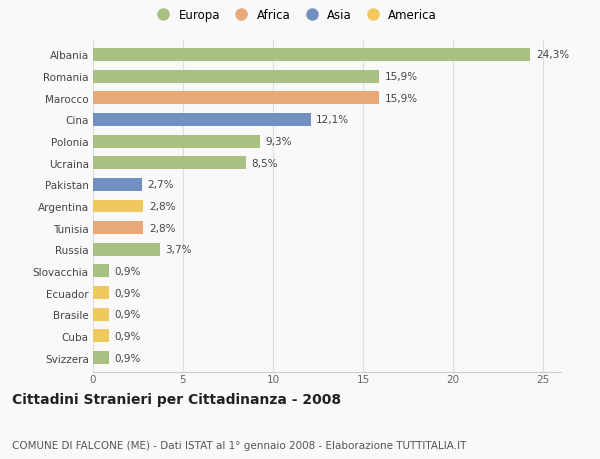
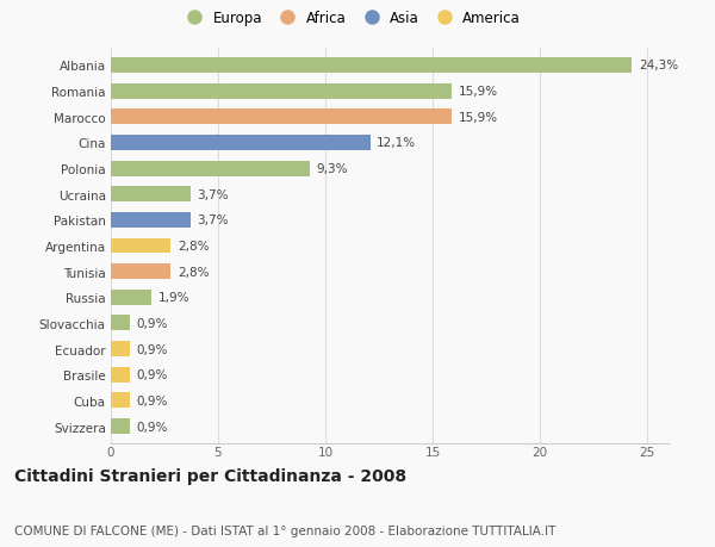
Ucraina: 8,5% -> 3,7%
Pakistan: 2,7% -> 3,7%
Russia: 3,7% -> 1,9%
